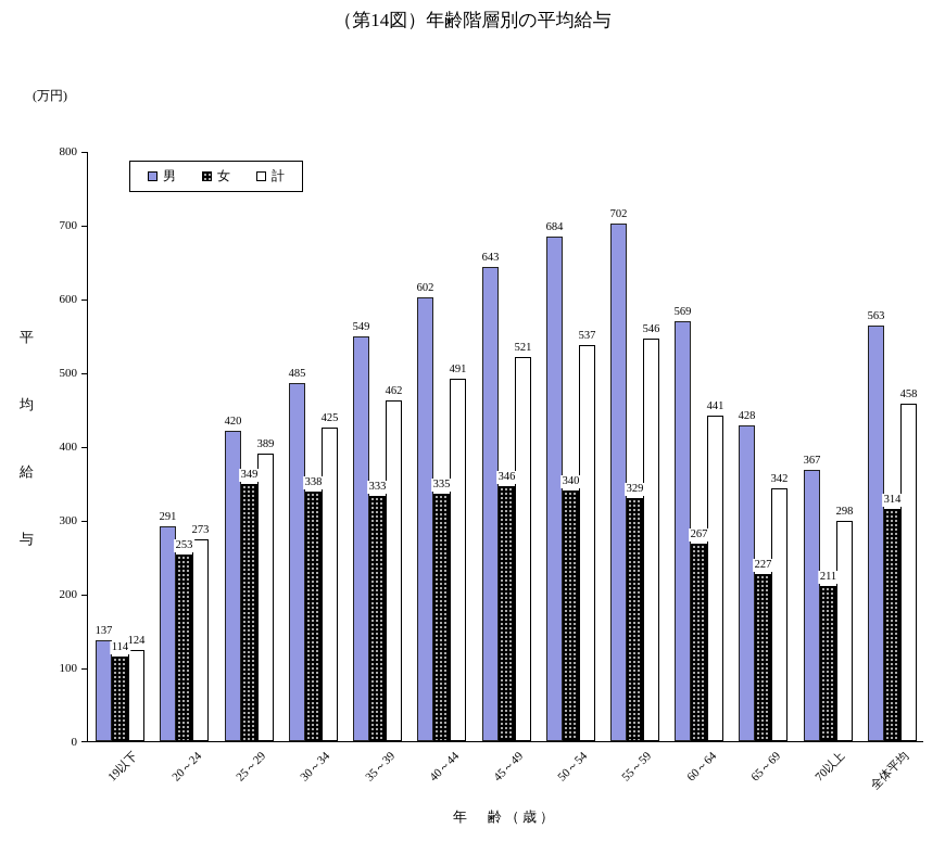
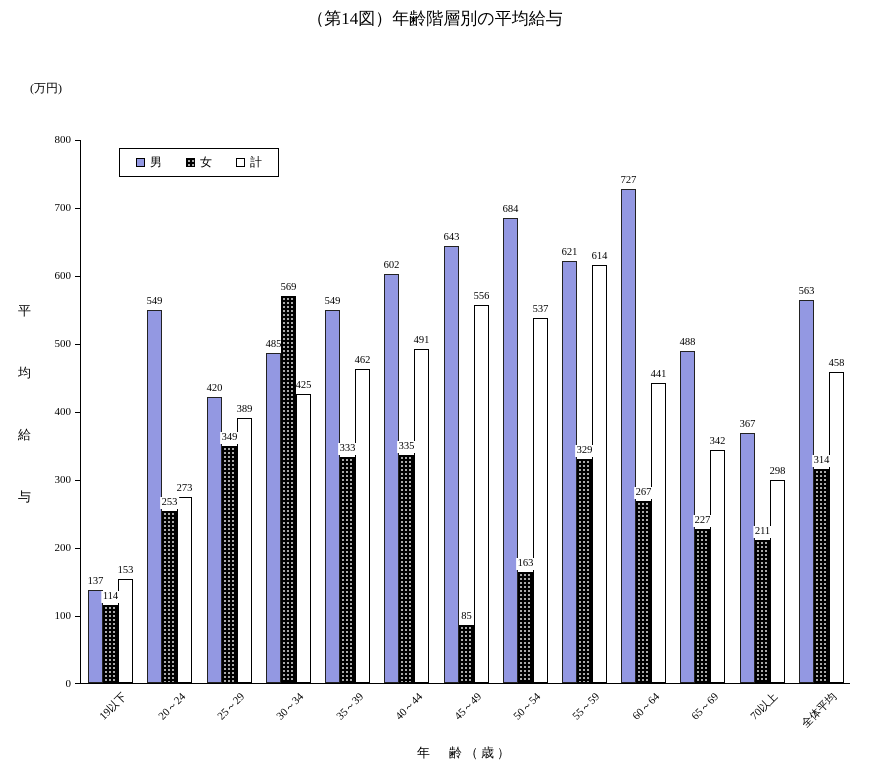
計/19以下: 124 -> 153
男/20～24: 291 -> 549
女/30～34: 338 -> 569
女/45～49: 346 -> 85
計/45～49: 521 -> 556
女/50～54: 340 -> 163
男/55～59: 702 -> 621
計/55～59: 546 -> 614
男/60～64: 569 -> 727
男/65～69: 428 -> 488
